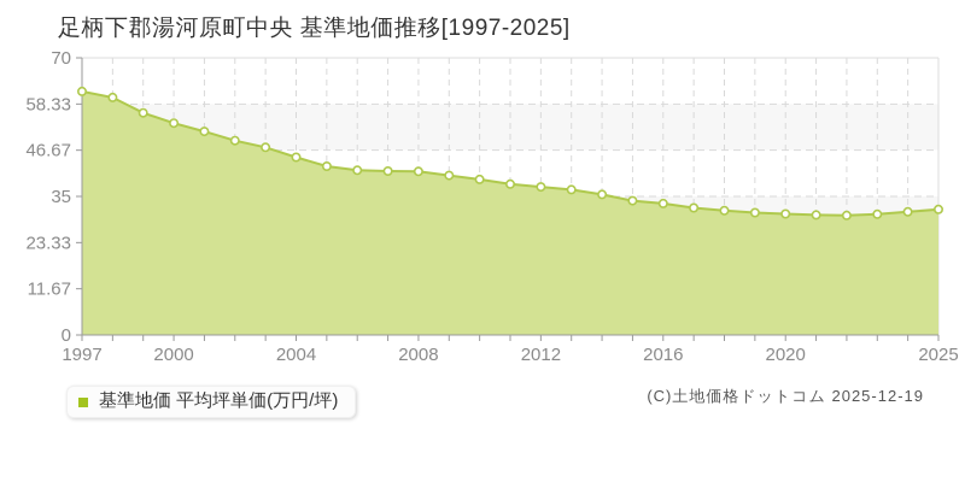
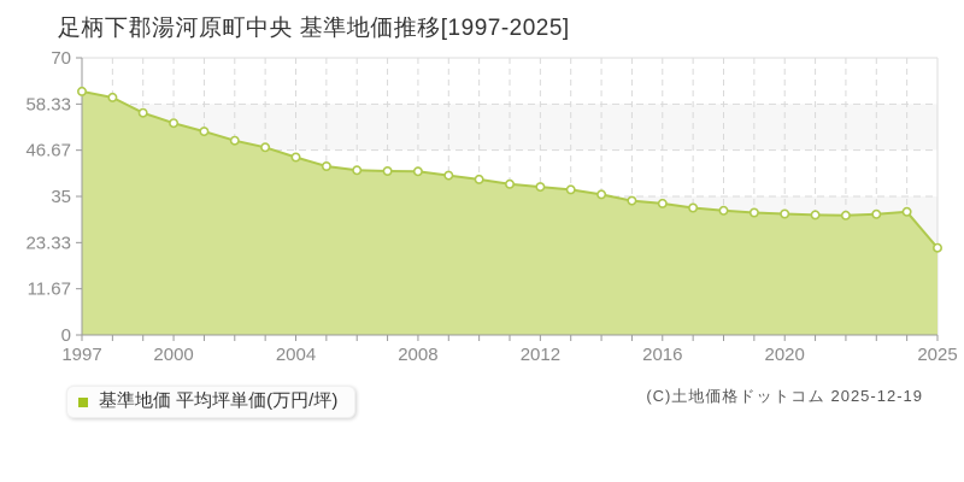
2025: 32 -> 22
